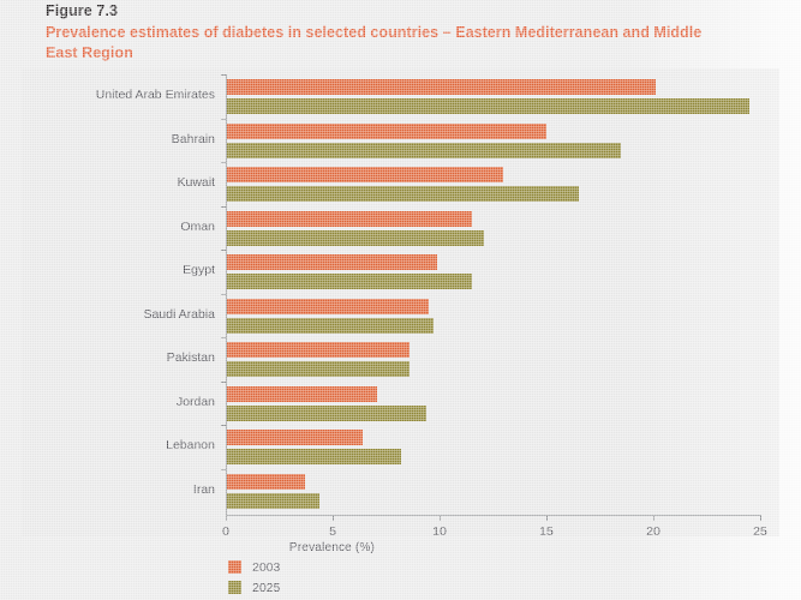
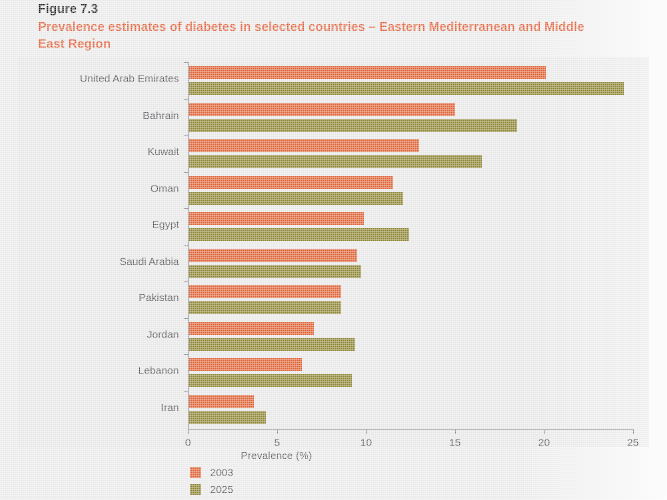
2025/Egypt: 11.5 -> 12.4
2025/Lebanon: 8.2 -> 9.2
